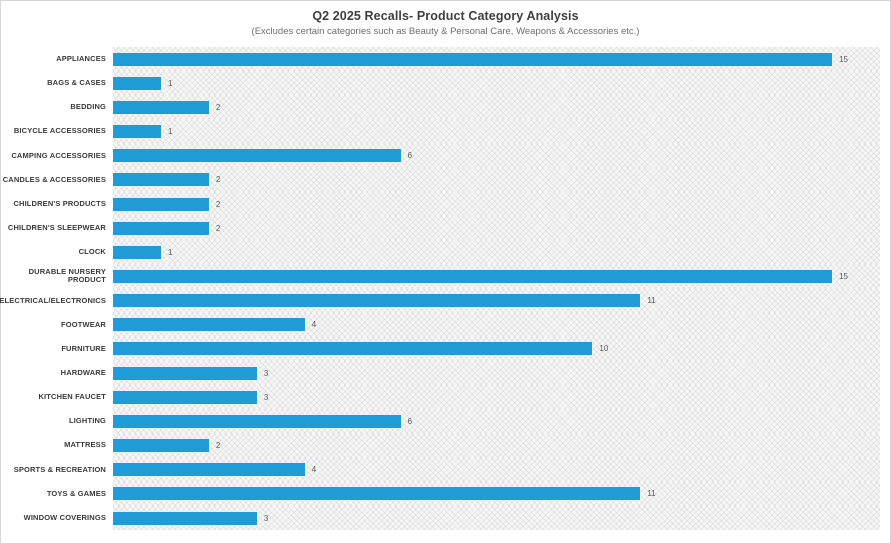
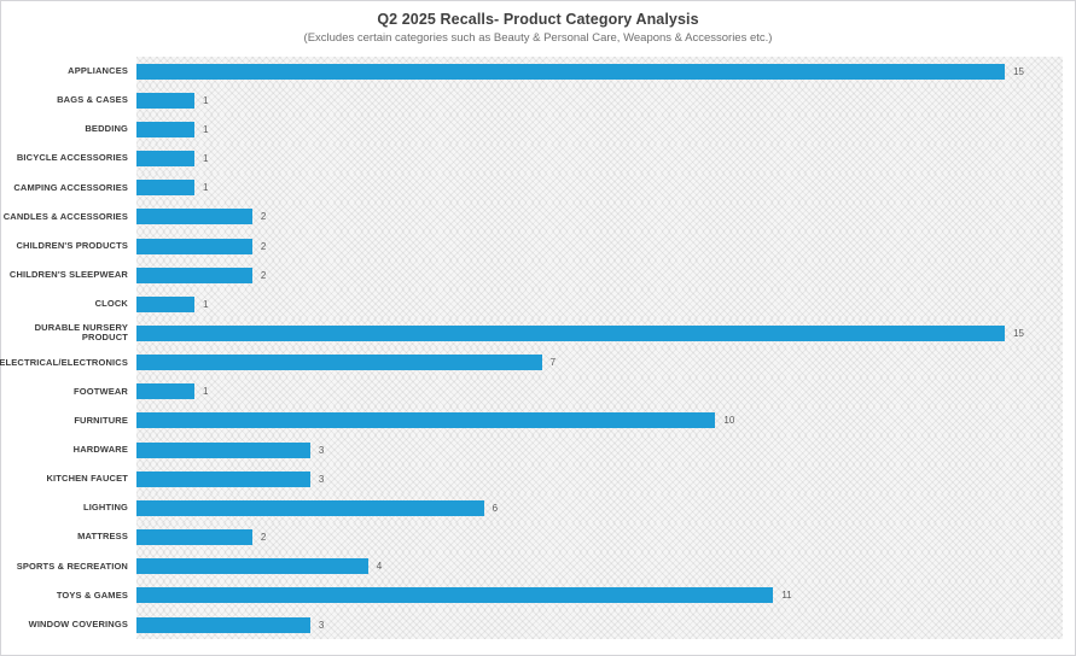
BEDDING: 2 -> 1
CAMPING ACCESSORIES: 6 -> 1
ELECTRICAL/ELECTRONICS: 11 -> 7
FOOTWEAR: 4 -> 1
